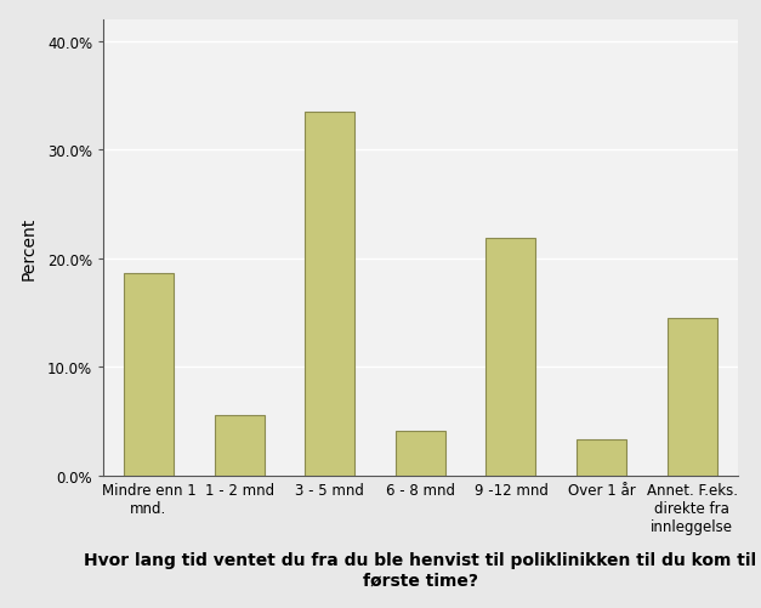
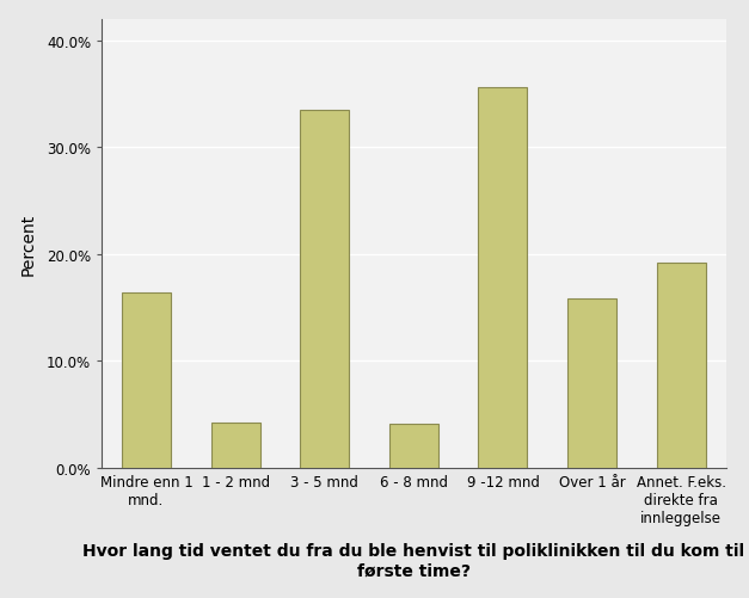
Mindre enn 1 mnd.: 18.6% -> 16.4%
1 - 2 mnd: 5.6% -> 4.2%
9 -12 mnd: 21.9% -> 35.6%
Over 1 år: 3.3% -> 15.8%
Annet. F.eks. direkte fra innleggelse: 14.5% -> 19.2%
